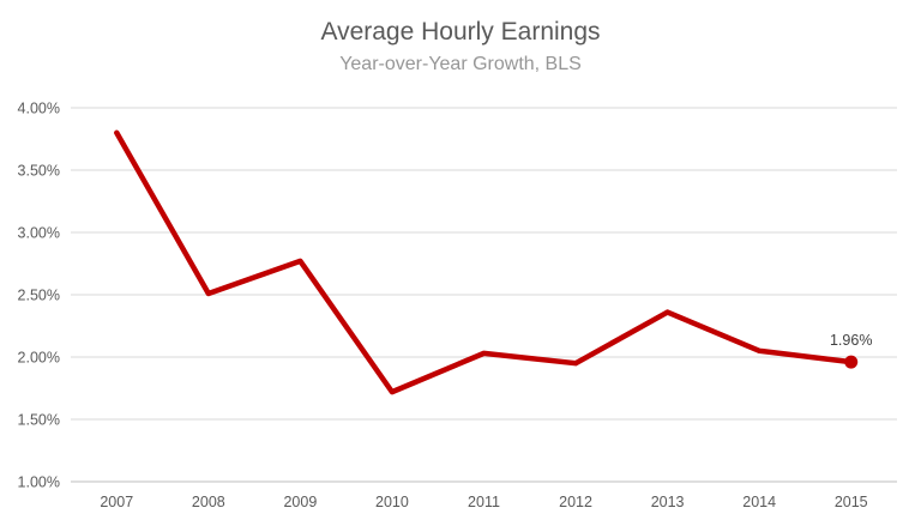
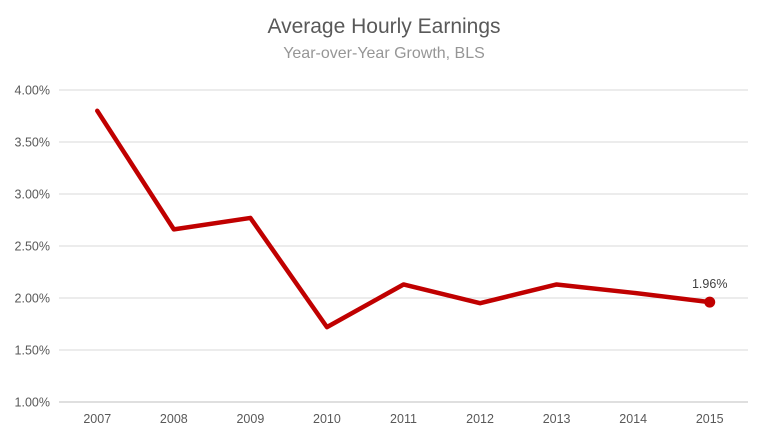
2008: 2.51% -> 2.66%
2011: 2.03% -> 2.13%
2013: 2.36% -> 2.13%
